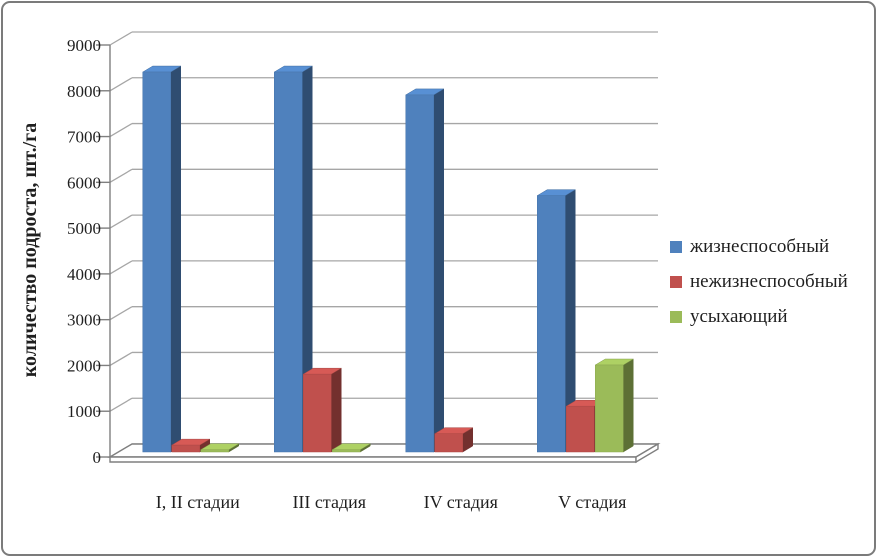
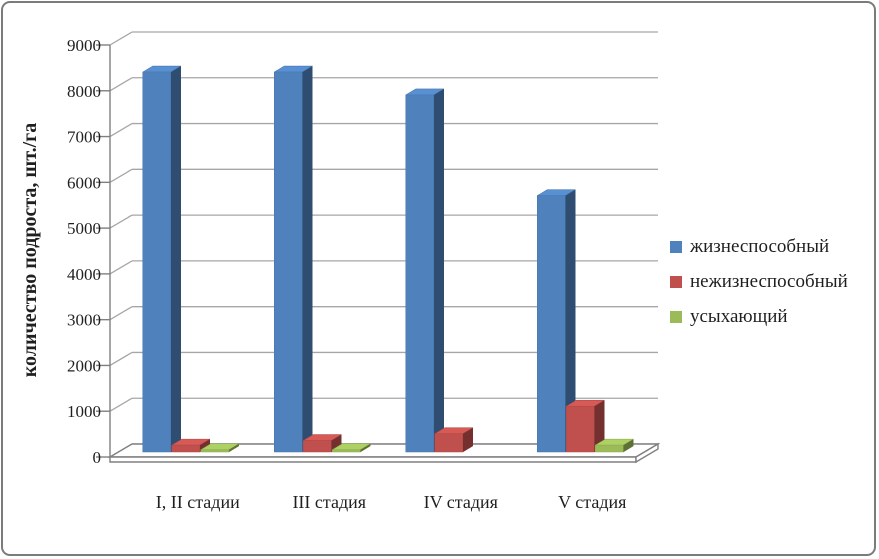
нежизнеспособный/III стадия: 1700 -> 200
усыхающий/V стадия: 1900 -> 200
